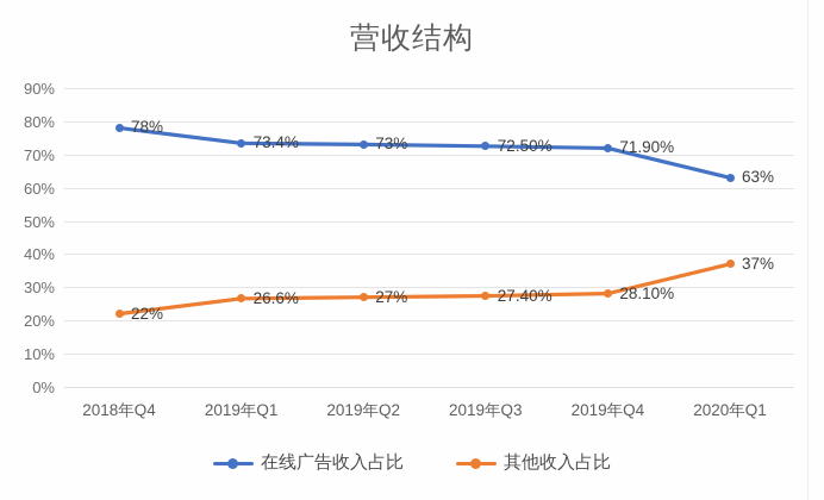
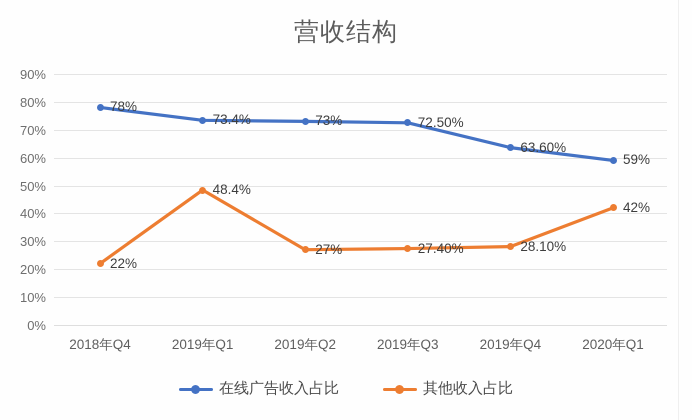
其他收入占比/2019年Q1: 26.6% -> 48.4%
在线广告收入占比/2019年Q4: 71.90% -> 63.60%
在线广告收入占比/2020年Q1: 63% -> 59%
其他收入占比/2020年Q1: 37% -> 42%
